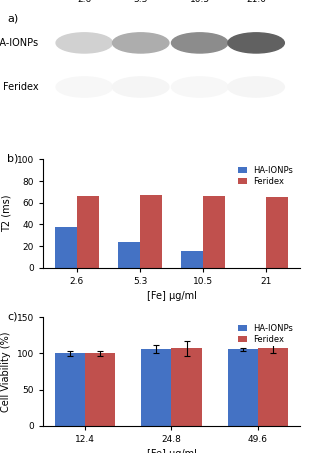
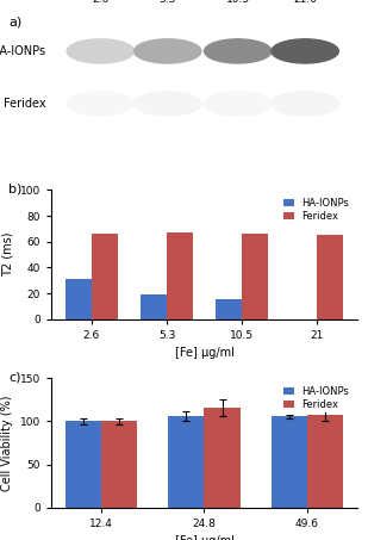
HA-IONPs/2.6: 38 -> 31
HA-IONPs/5.3: 24 -> 19
Feridex/24.8: 107 -> 116
